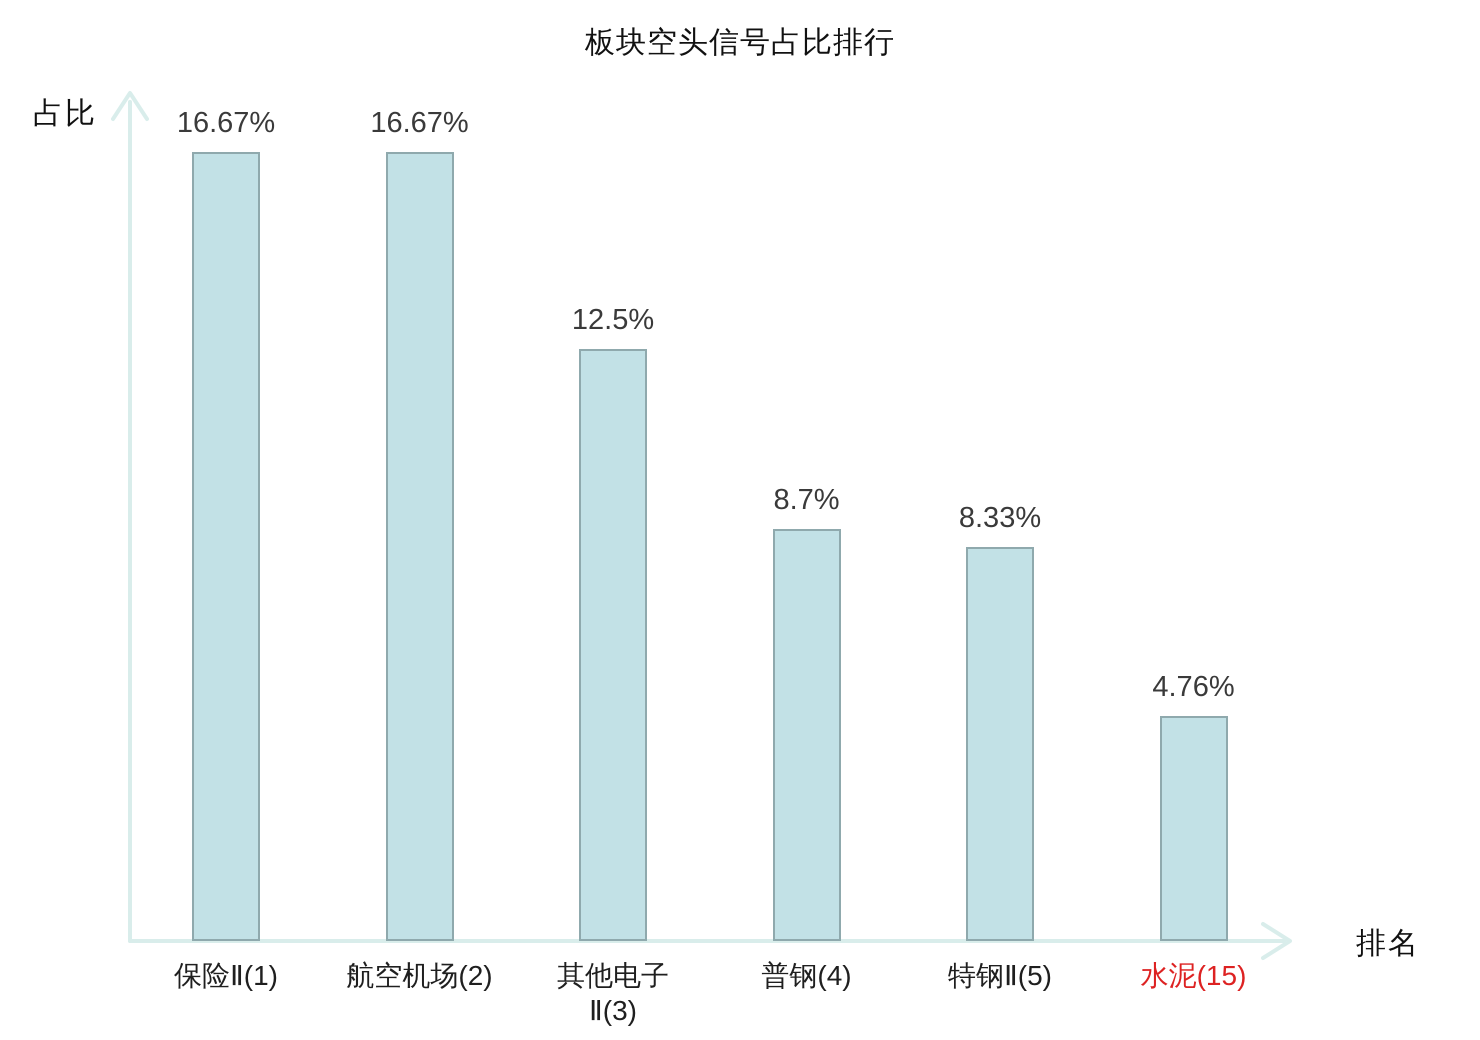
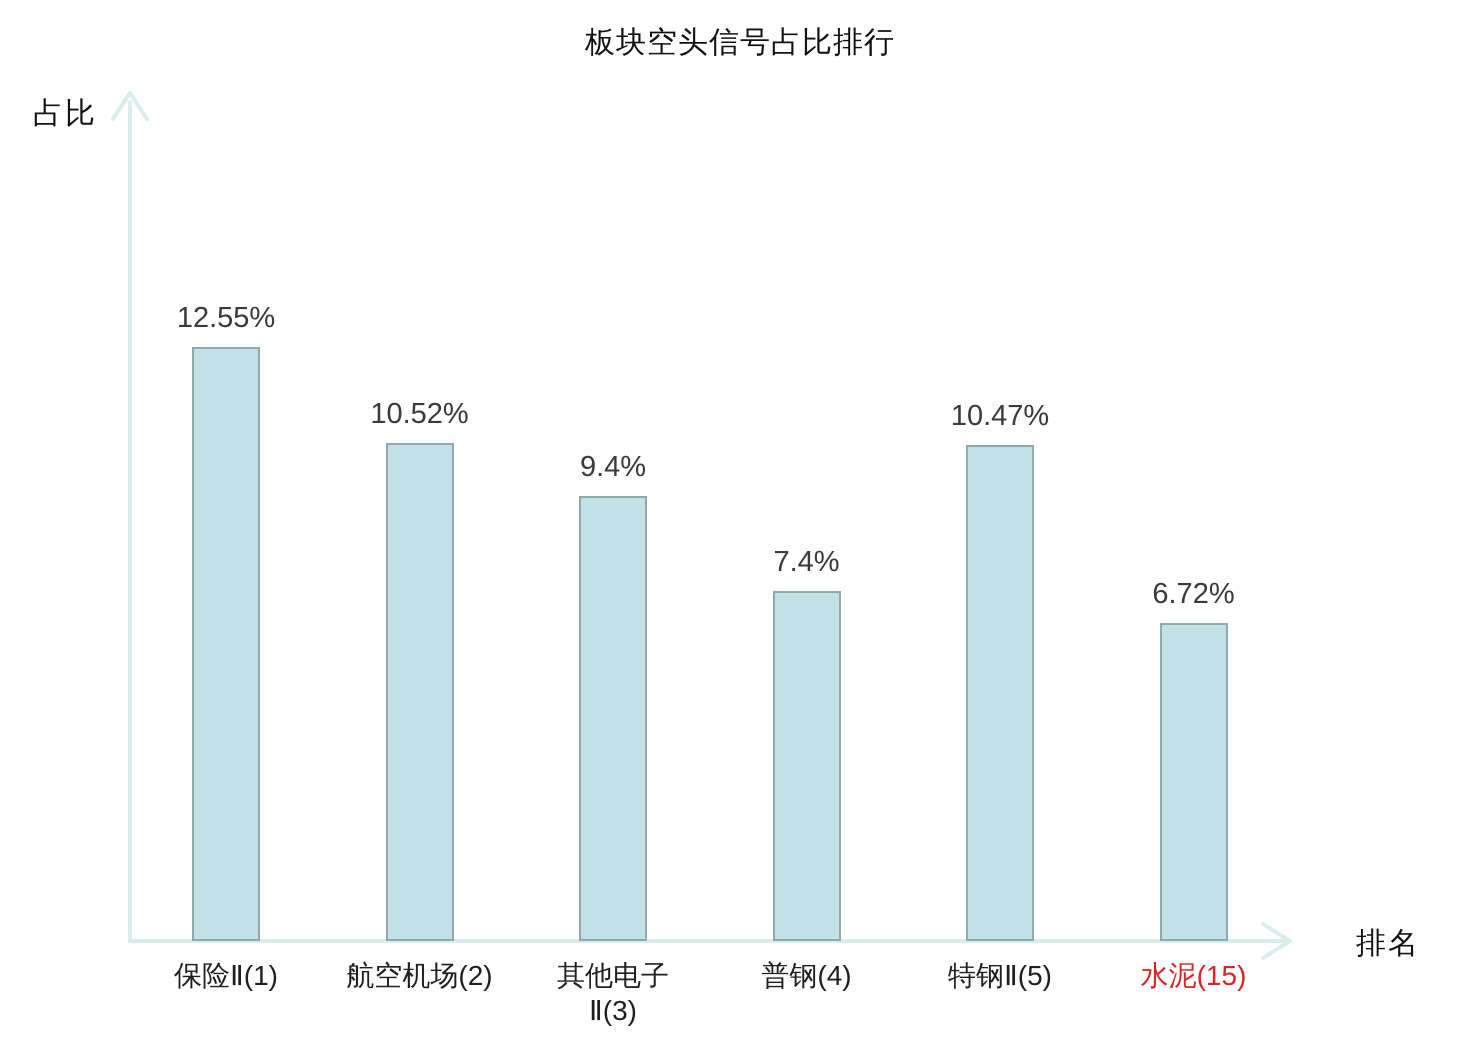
保险Ⅱ(1): 16.67% -> 12.55%
航空机场(2): 16.67% -> 10.52%
其他电子 Ⅱ(3): 12.5% -> 9.4%
普钢(4): 8.7% -> 7.4%
特钢Ⅱ(5): 8.33% -> 10.47%
水泥(15): 4.76% -> 6.72%
